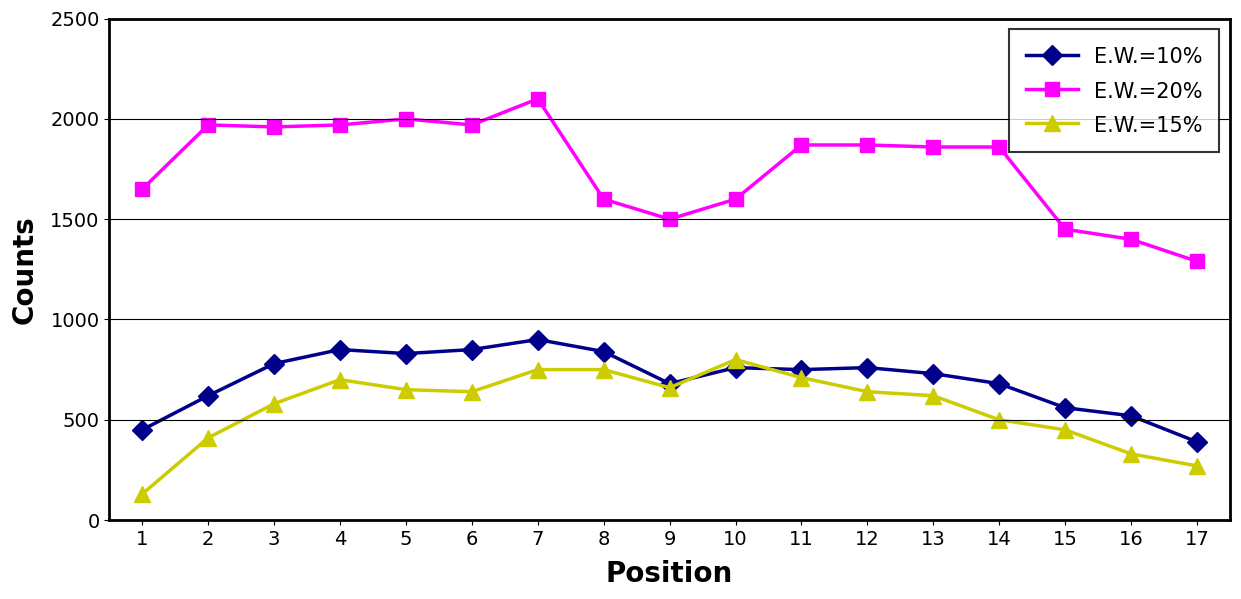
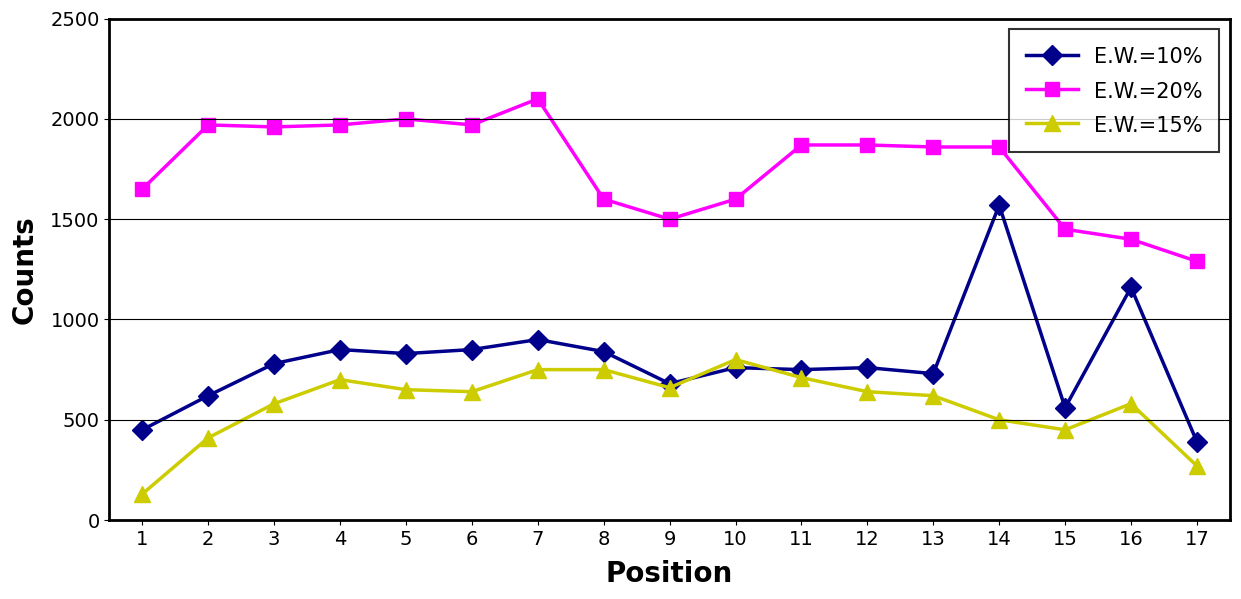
E.W.=10%/14: 680 -> 1570
E.W.=10%/16: 520 -> 1160
E.W.=15%/16: 330 -> 580
